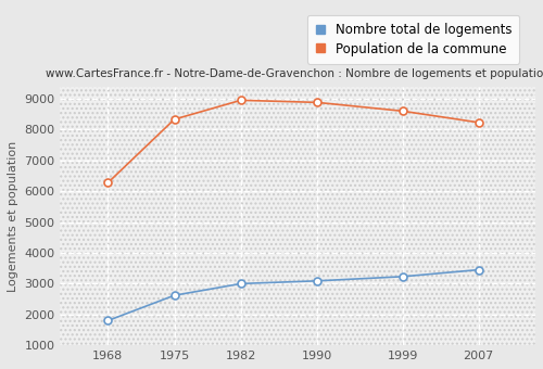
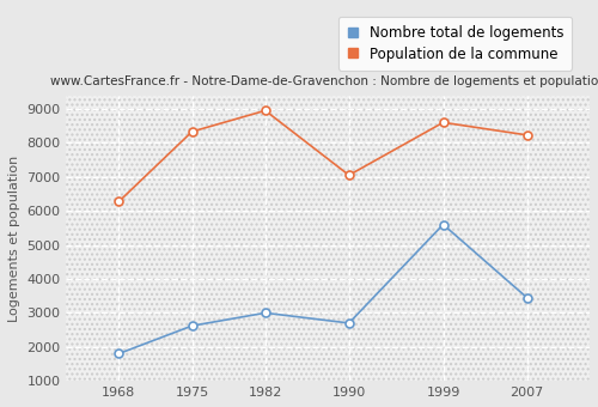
Nombre total de logements/1990: 3090 -> 2700
Population de la commune/1990: 8880 -> 7050
Nombre total de logements/1999: 3230 -> 5600
